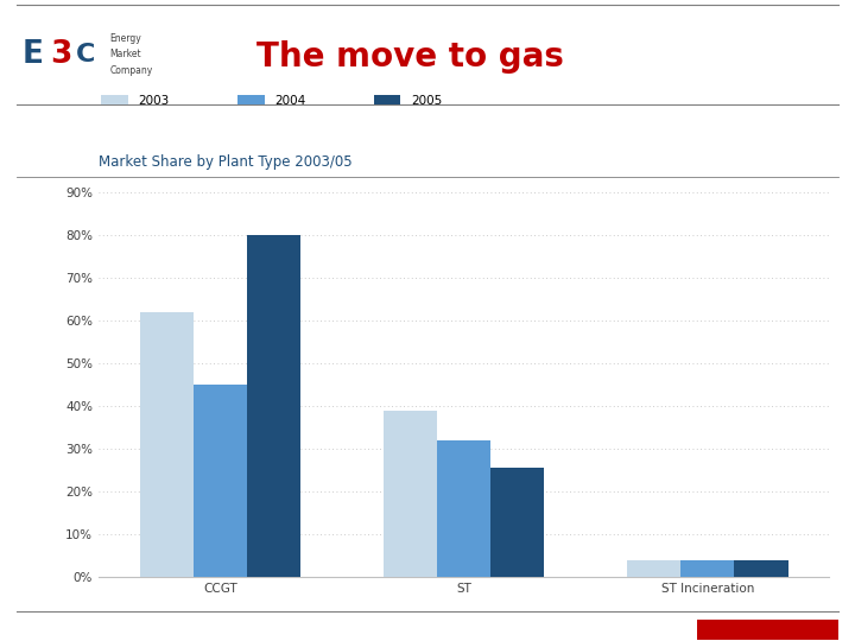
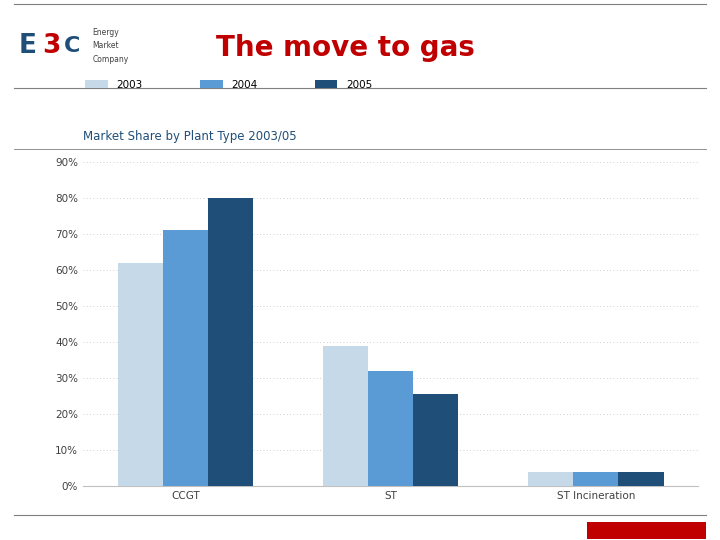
2004/CCGT: 45% -> 71%
